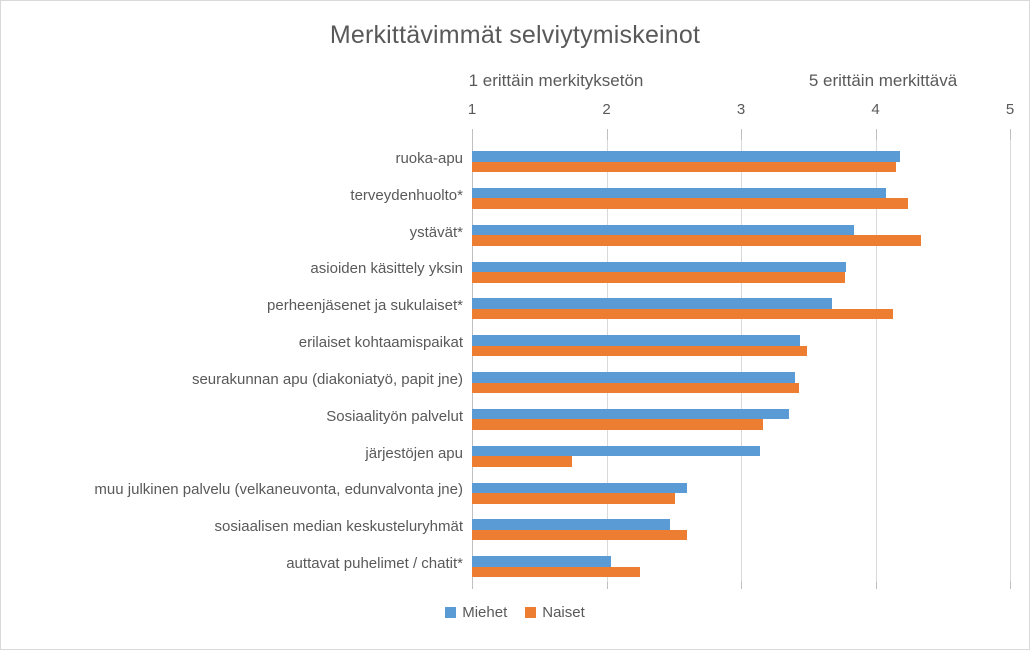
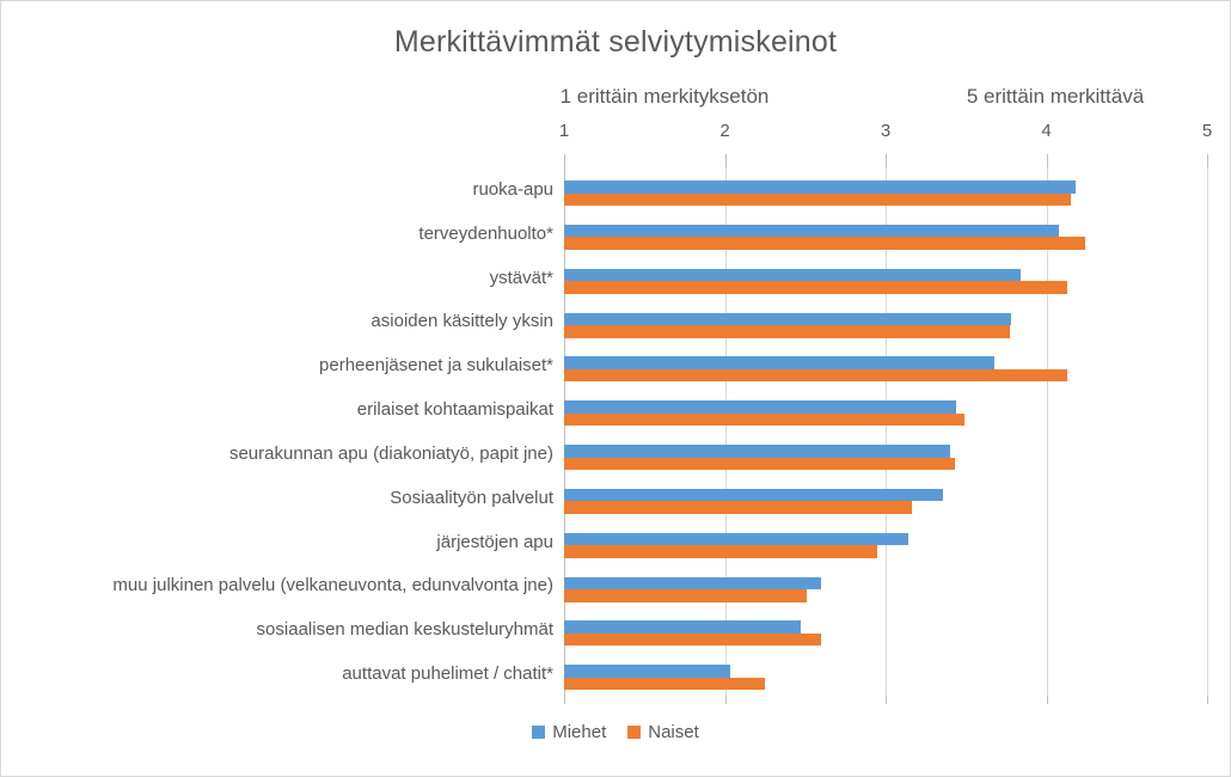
Naiset/ystävät*: 4.34 -> 4.13
Naiset/järjestöjen apu: 1.74 -> 2.95
